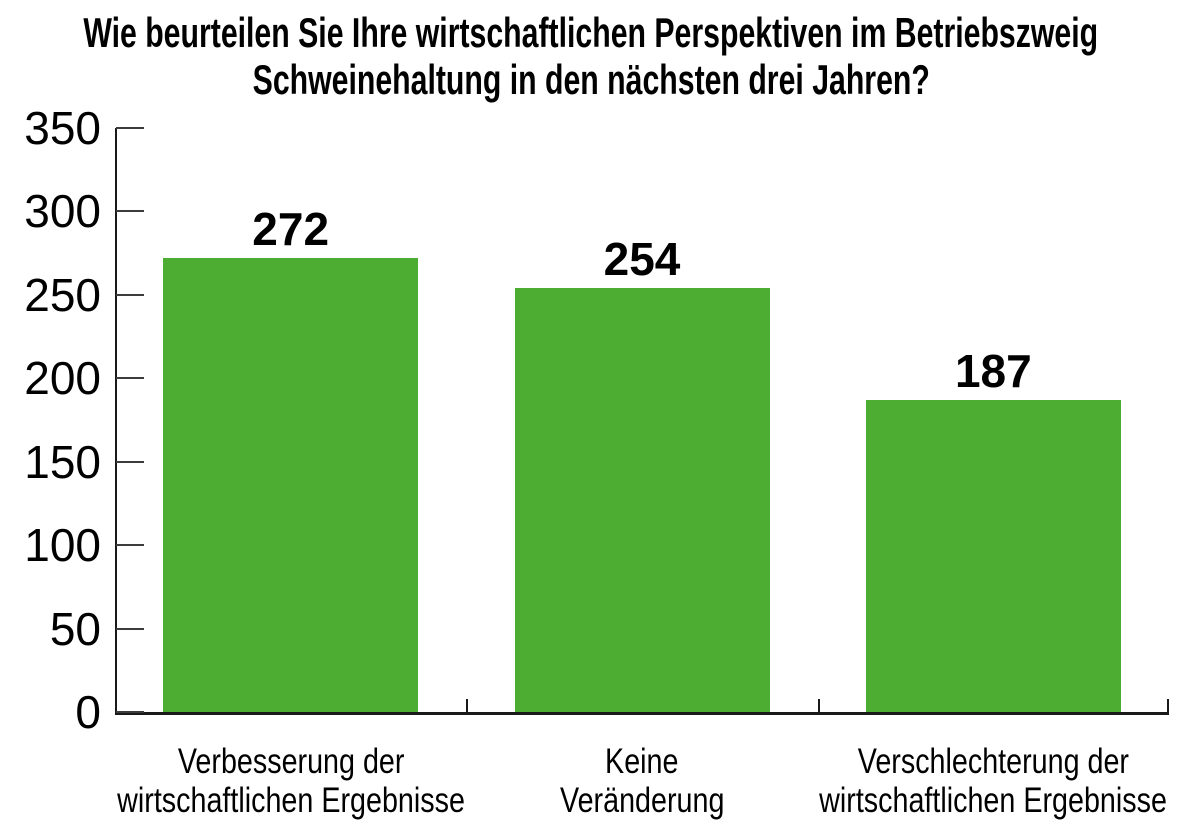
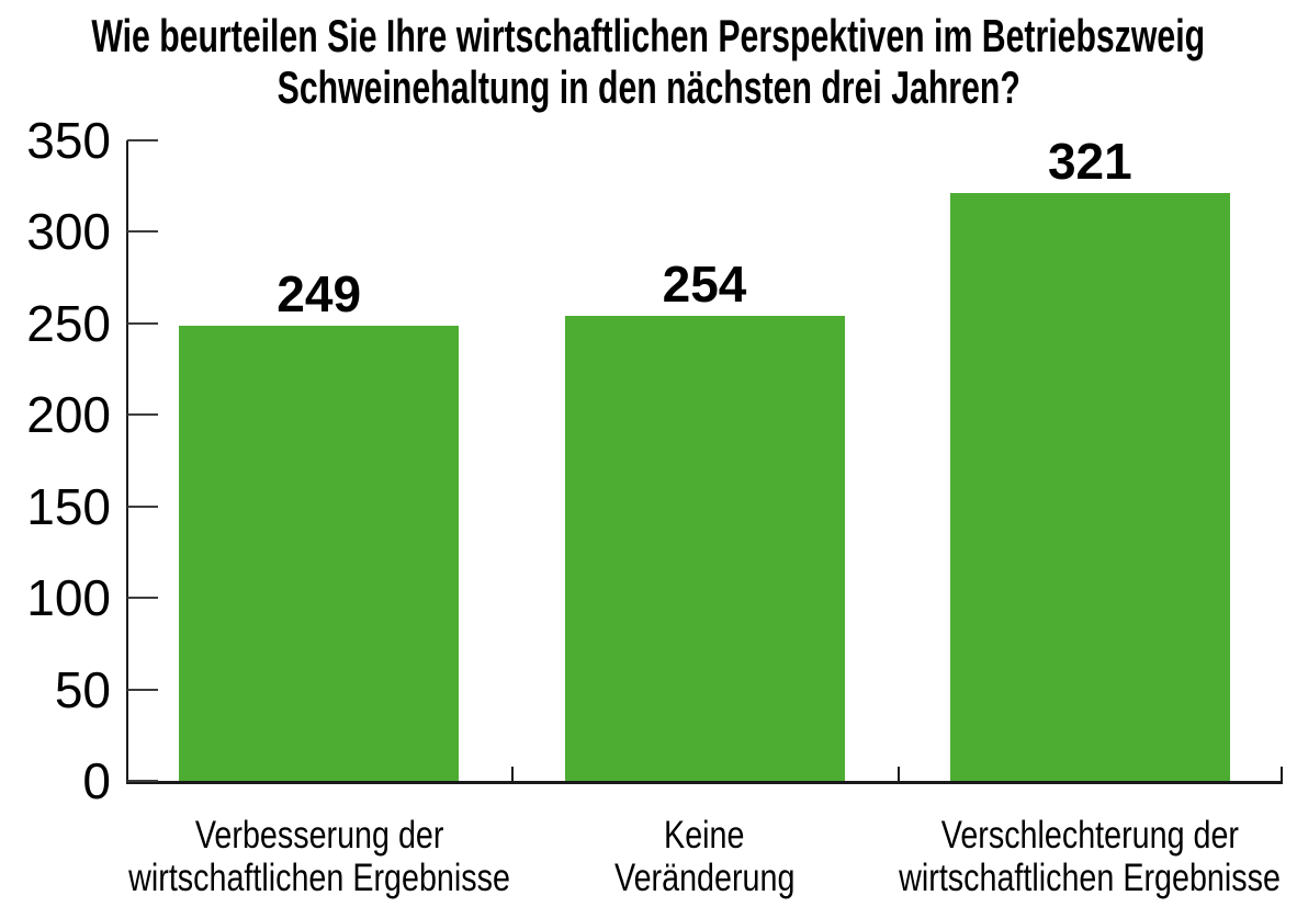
Verbesserung der wirtschaftlichen Ergebnisse: 272 -> 249
Verschlechterung der wirtschaftlichen Ergebnisse: 187 -> 321
